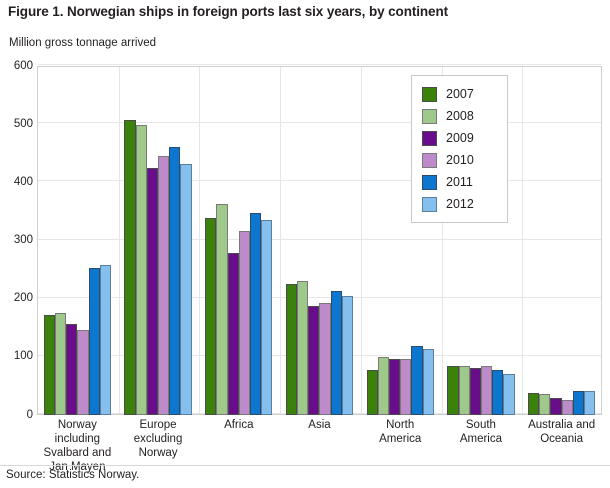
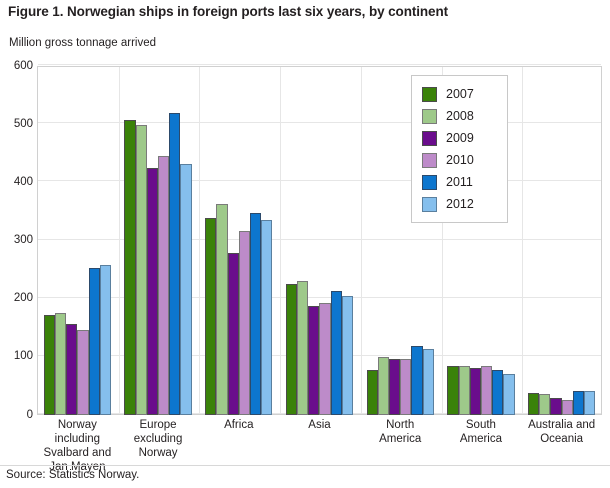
2011/Europe excluding Norway: 460 -> 520
